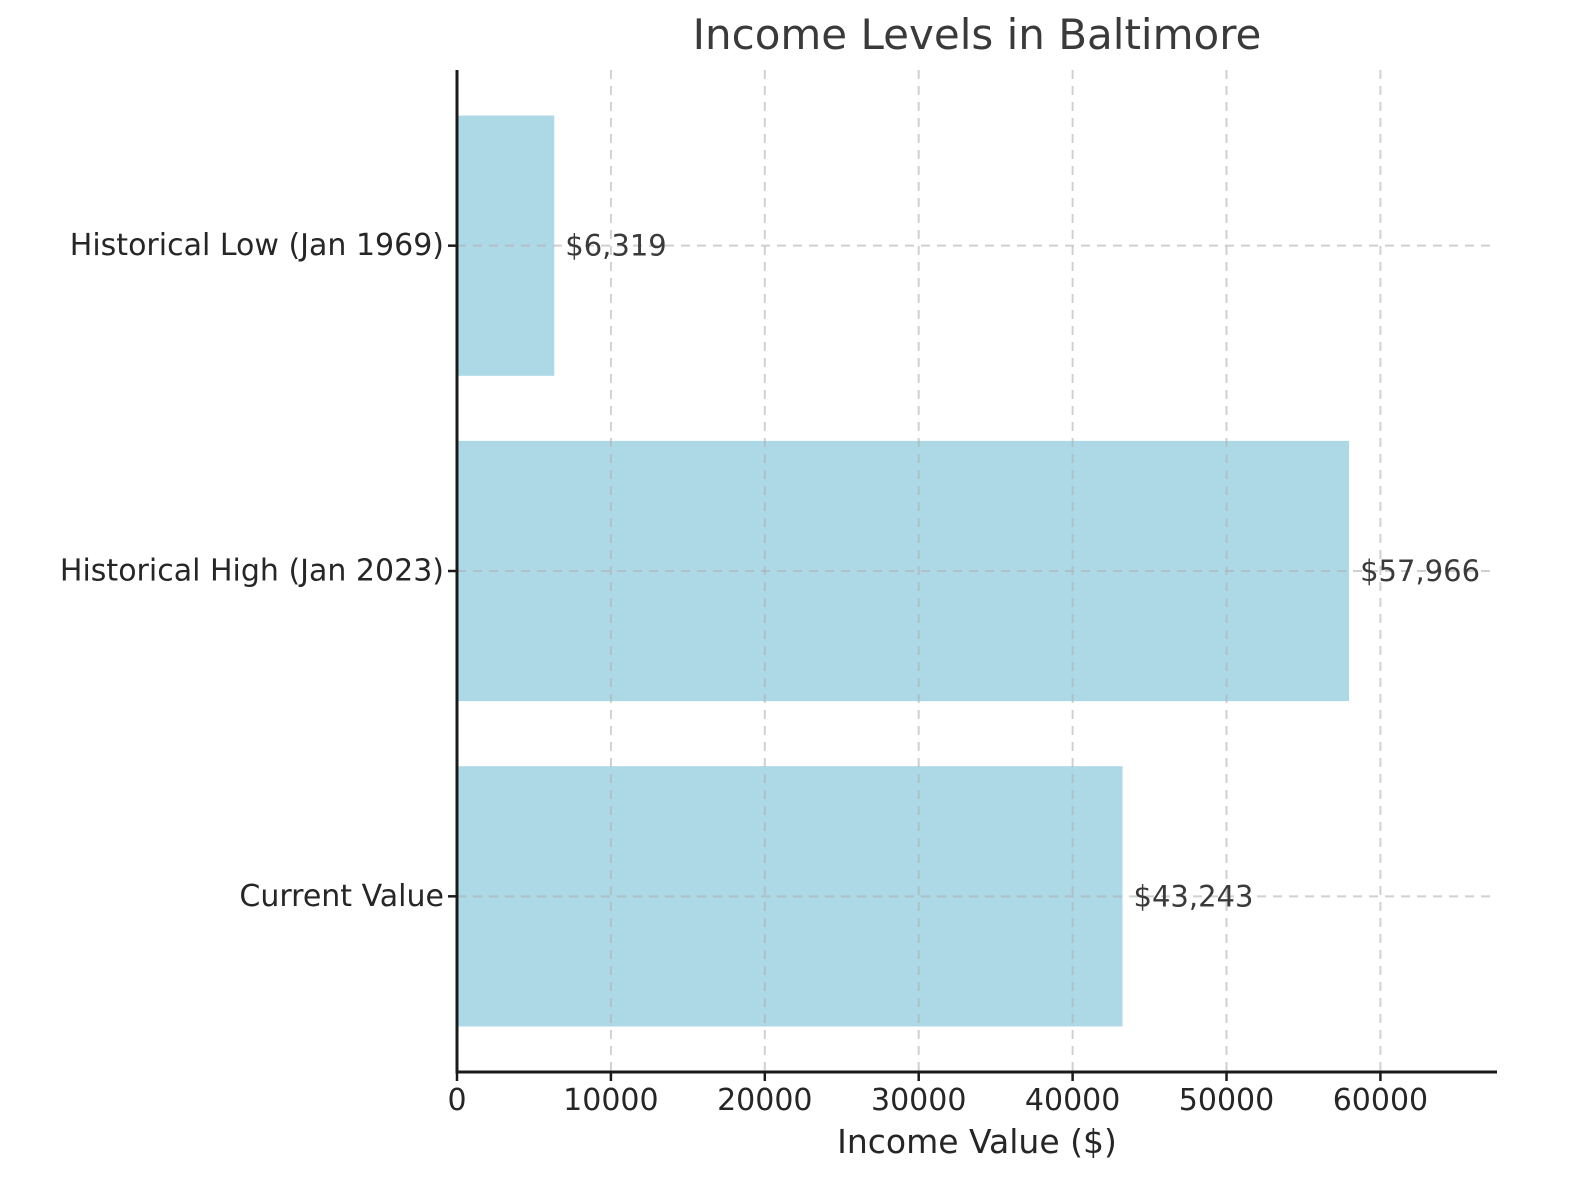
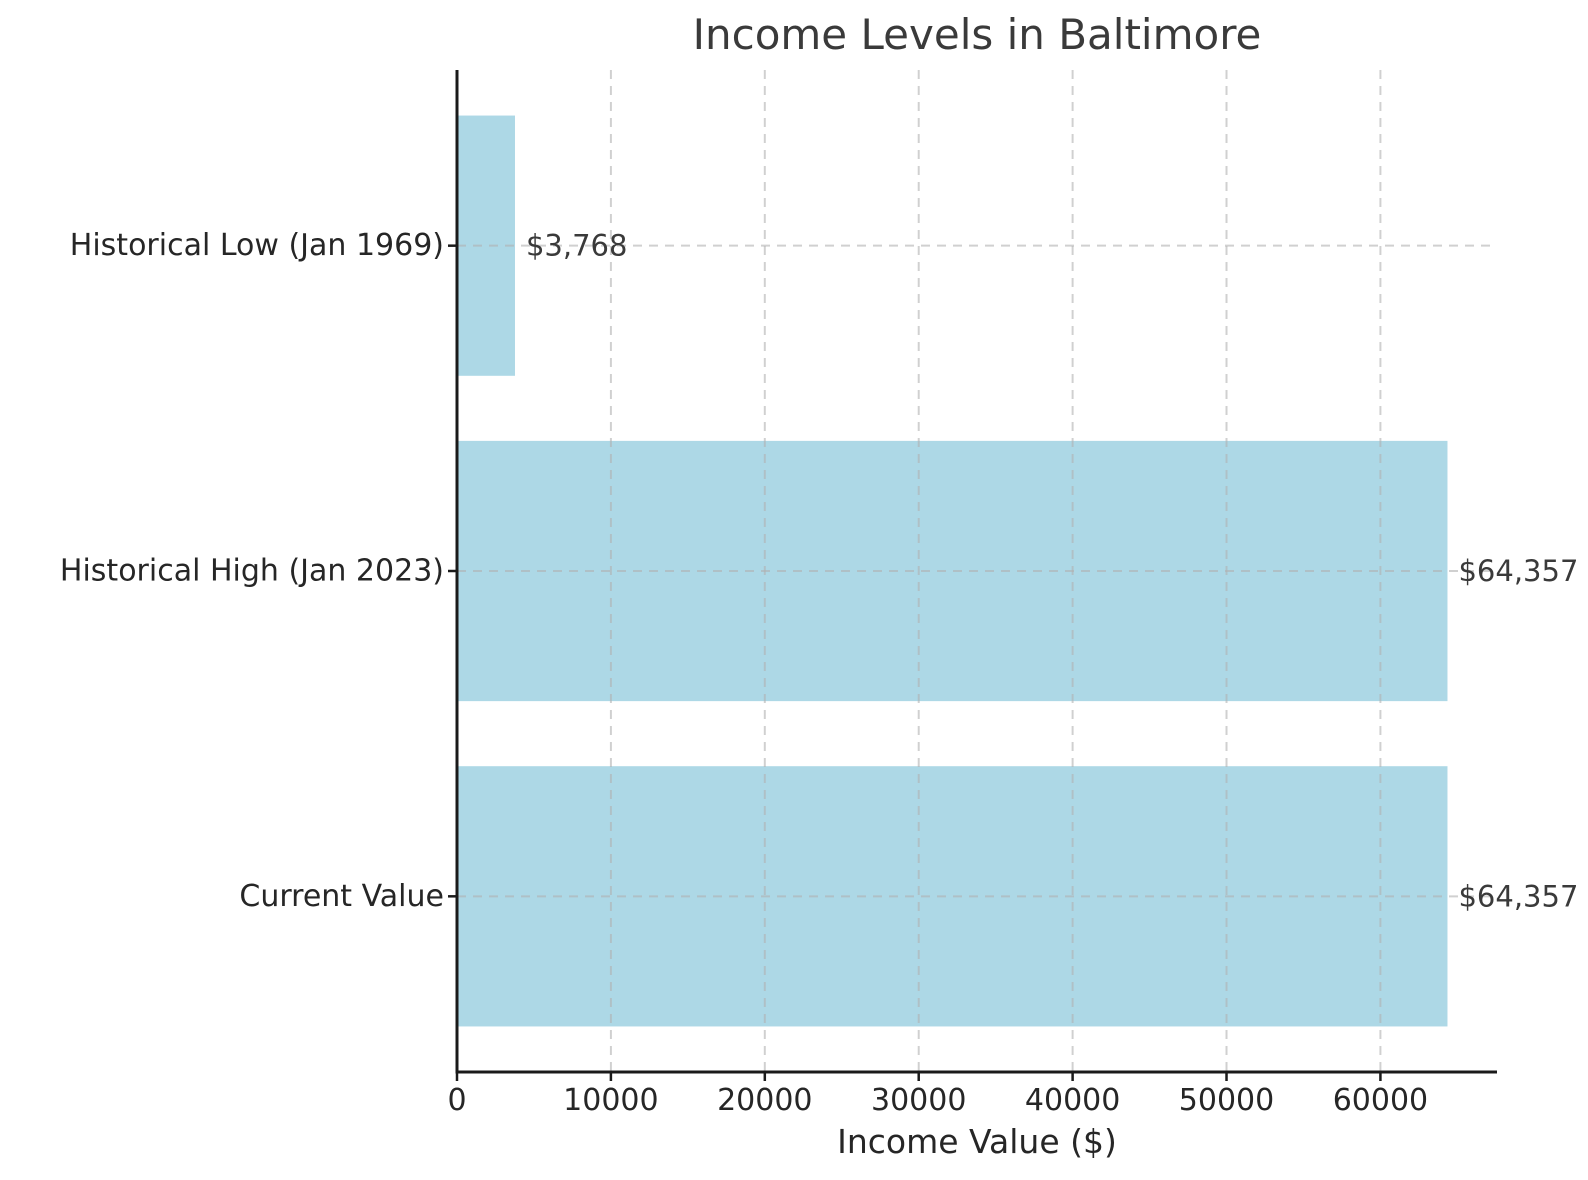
Historical Low (Jan 1969): $6,319 -> $3,768
Historical High (Jan 2023): $57,966 -> $64,357
Current Value: $43,243 -> $64,357
